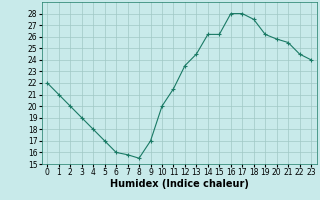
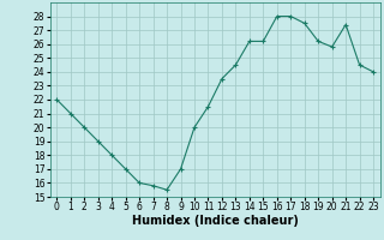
21: 25.5 -> 27.4
